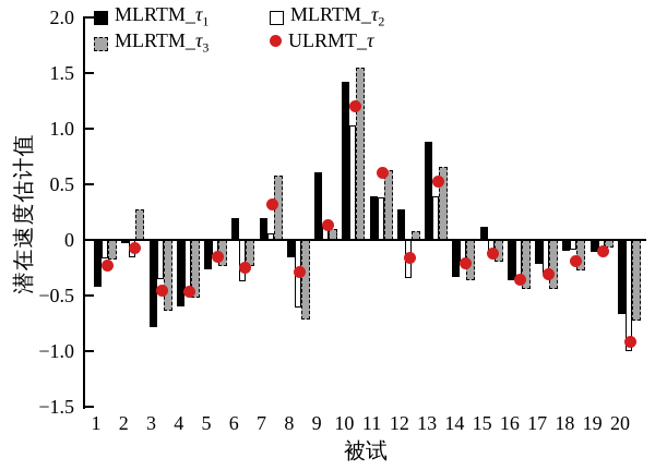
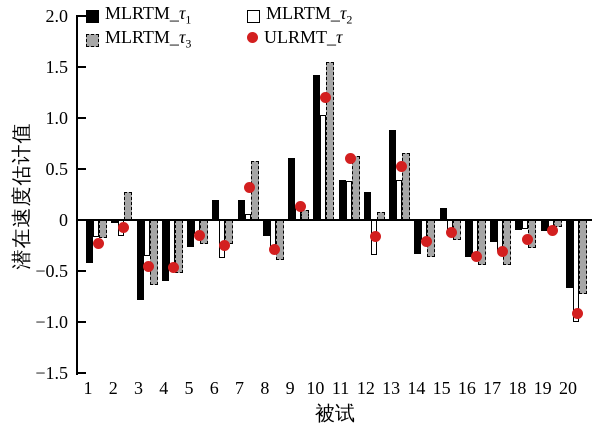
MLRTM_τ2/8: -0.61 -> -0.27
MLRTM_τ3/8: -0.72 -> -0.39
